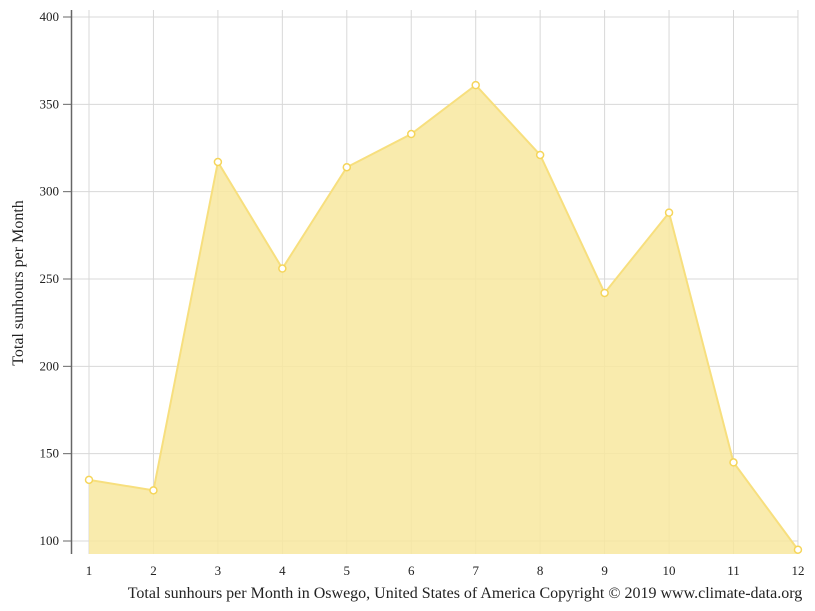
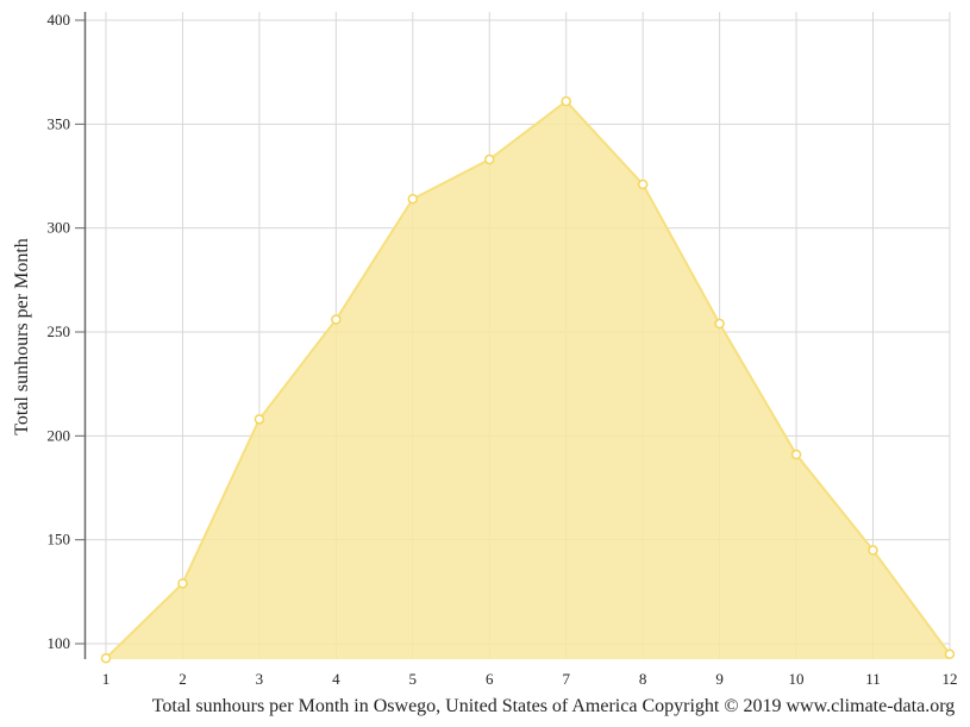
1: 135 -> 93
3: 317 -> 208
9: 242 -> 254
10: 288 -> 191
